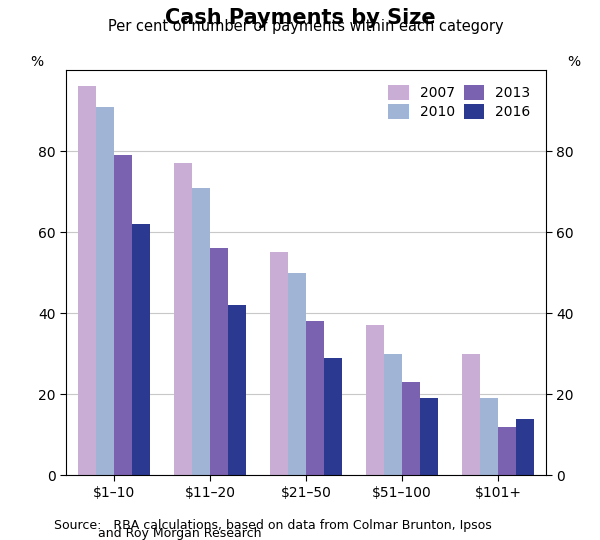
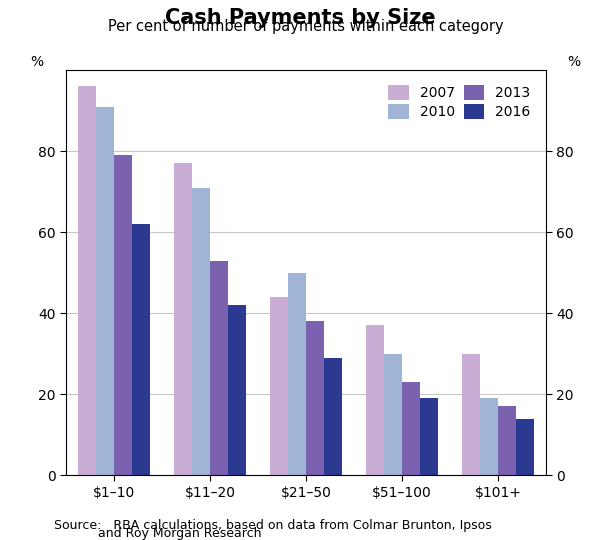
2013/$11–20: 56 -> 53
2007/$21–50: 55 -> 44
2013/$101+: 12 -> 17
